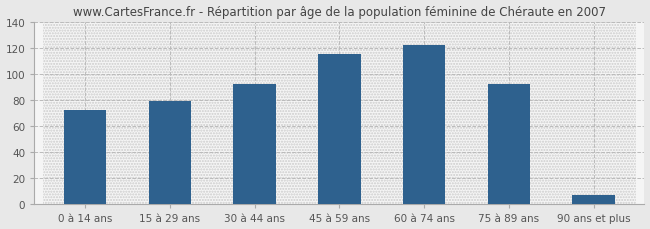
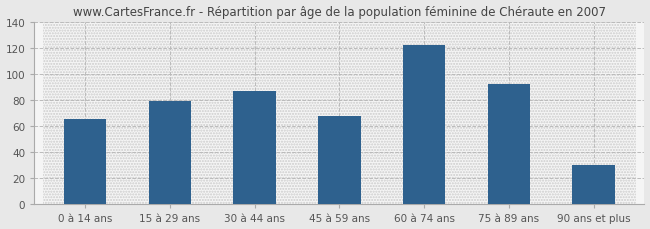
0 à 14 ans: 72 -> 65
30 à 44 ans: 92 -> 87
45 à 59 ans: 115 -> 68
90 ans et plus: 7 -> 30
